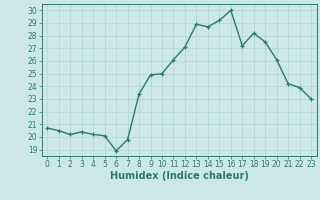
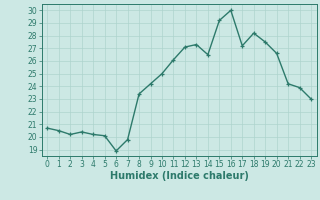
9: 24.9 -> 24.2
13: 28.9 -> 27.3
14: 28.7 -> 26.5
20: 26.1 -> 26.6
